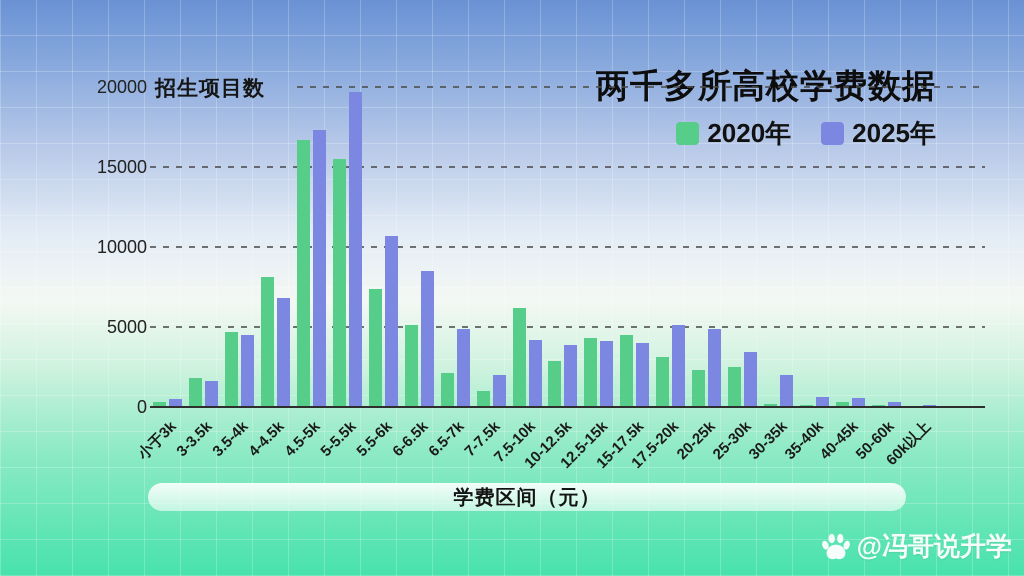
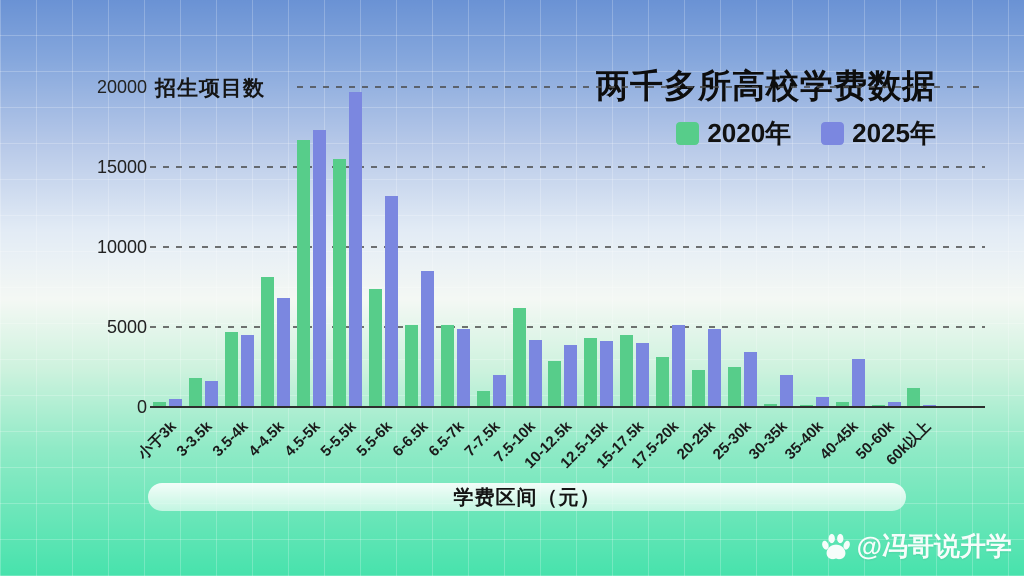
2025年/5.5-6k: 10700 -> 13200
2020年/6.5-7k: 2100 -> 5100
2025年/40-45k: 600 -> 3000
2020年/60k以上: 100 -> 1200
